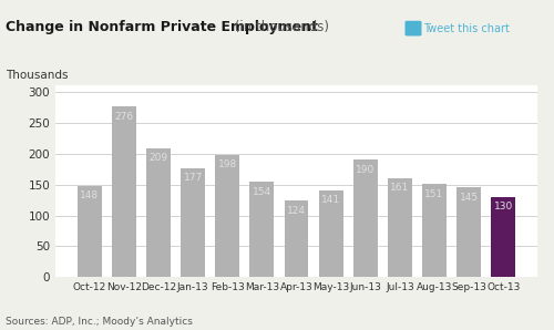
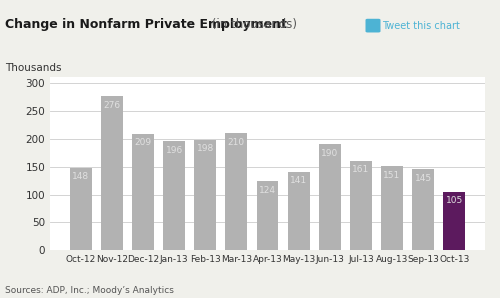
Jan-13: 177 -> 196
Mar-13: 154 -> 210
Oct-13: 130 -> 105
